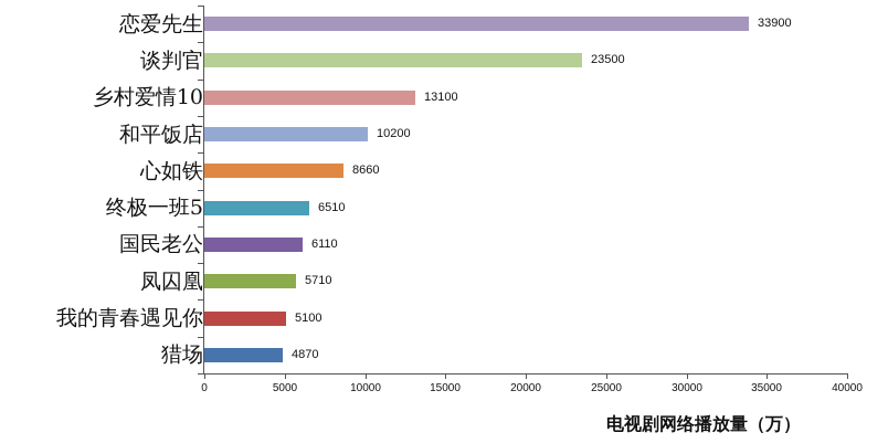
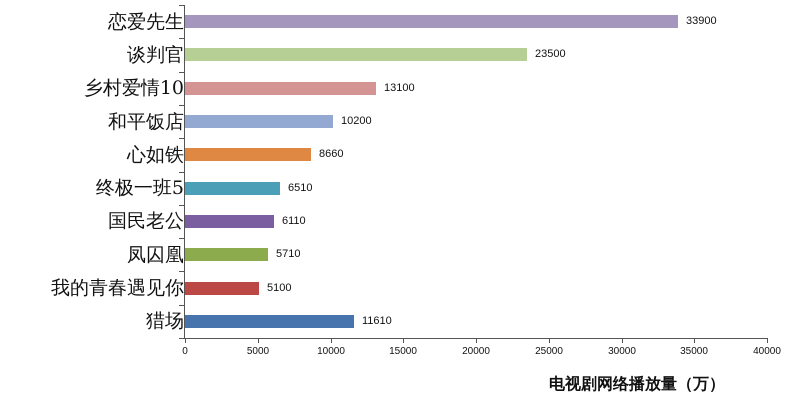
猎场: 4870 -> 11610
